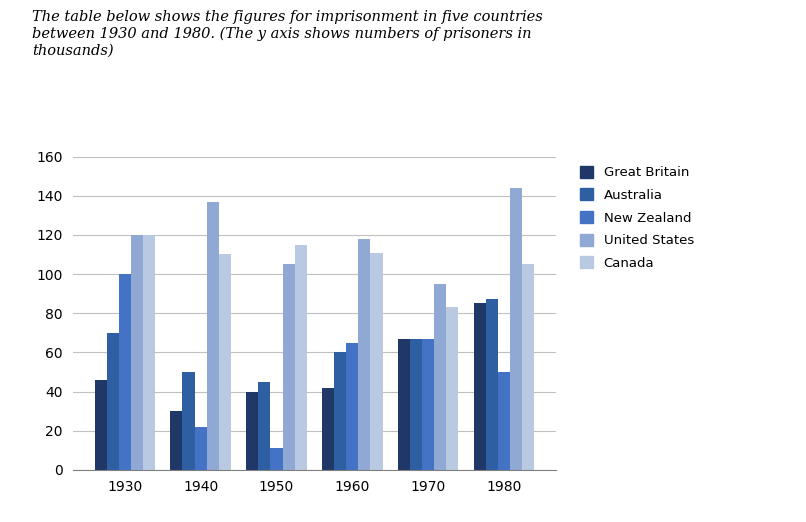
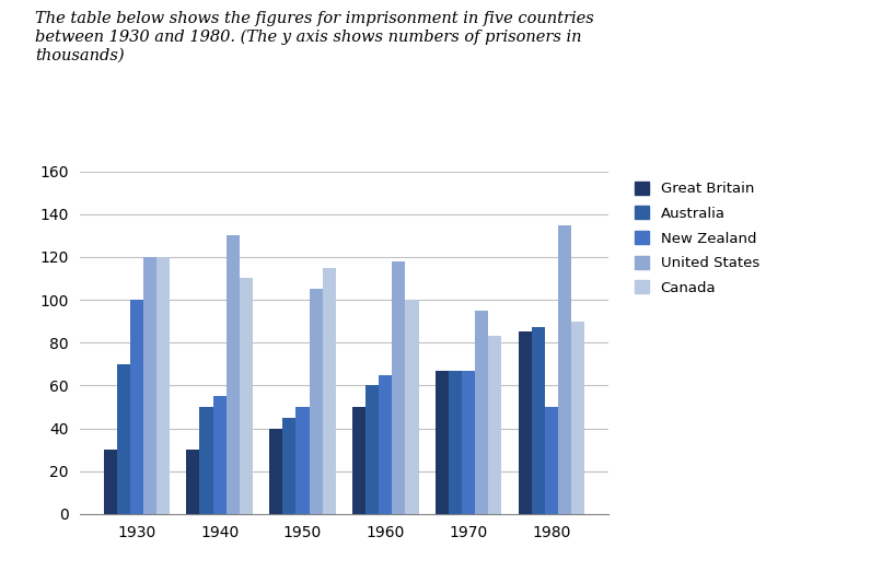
Great Britain/1930: 46 -> 30
New Zealand/1940: 22 -> 55
United States/1940: 137 -> 130
New Zealand/1950: 11 -> 50
Great Britain/1960: 42 -> 50
Canada/1960: 111 -> 100
United States/1980: 144 -> 135
Canada/1980: 105 -> 90
